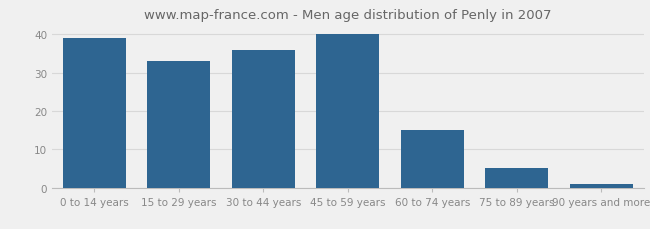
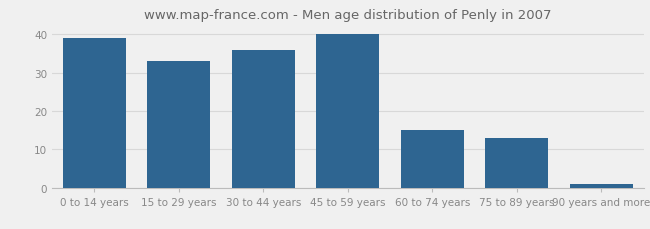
75 to 89 years: 5 -> 13
